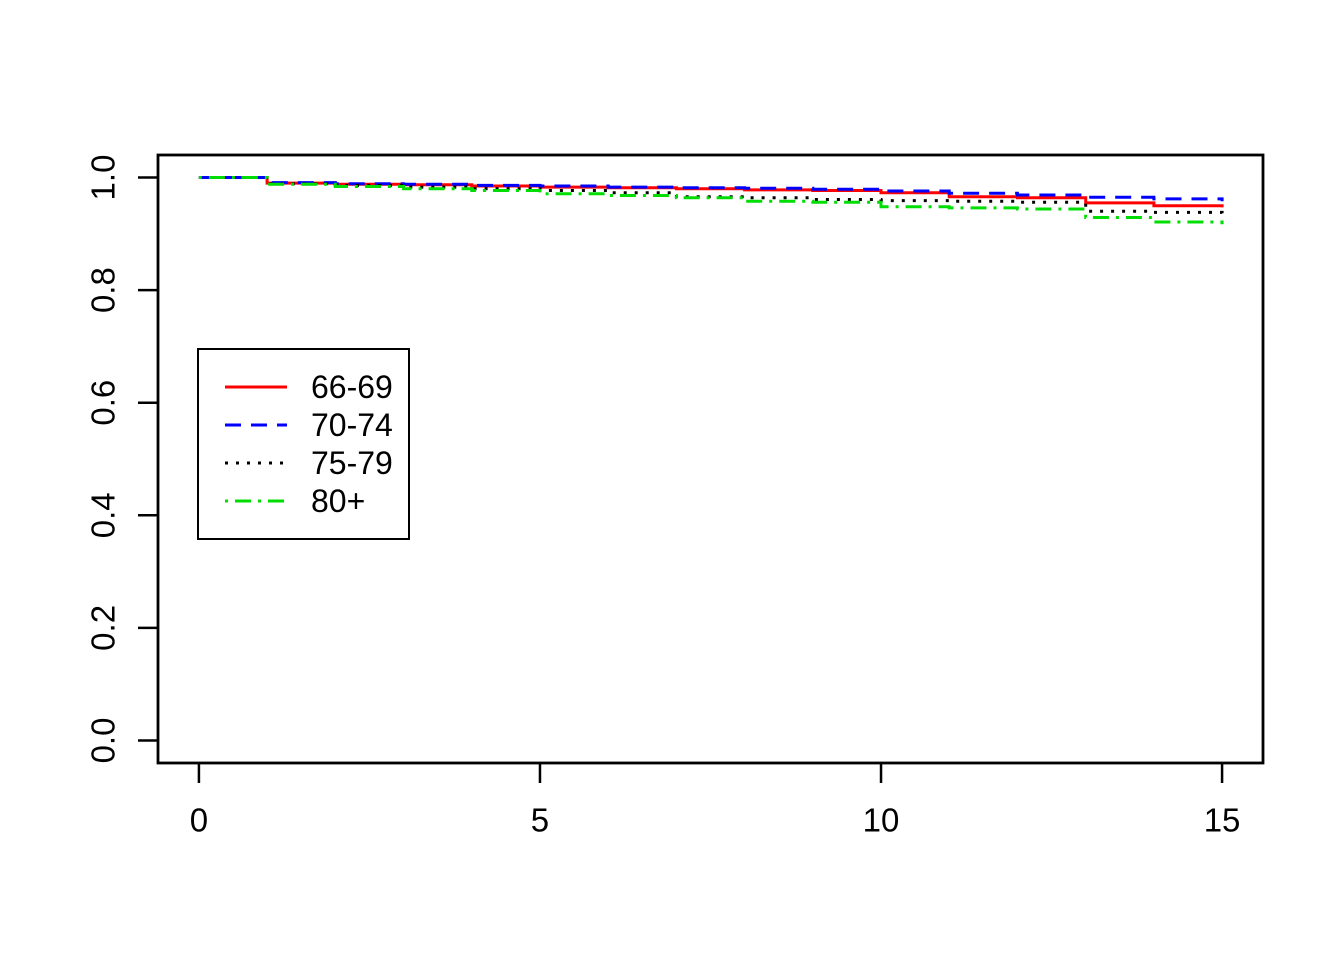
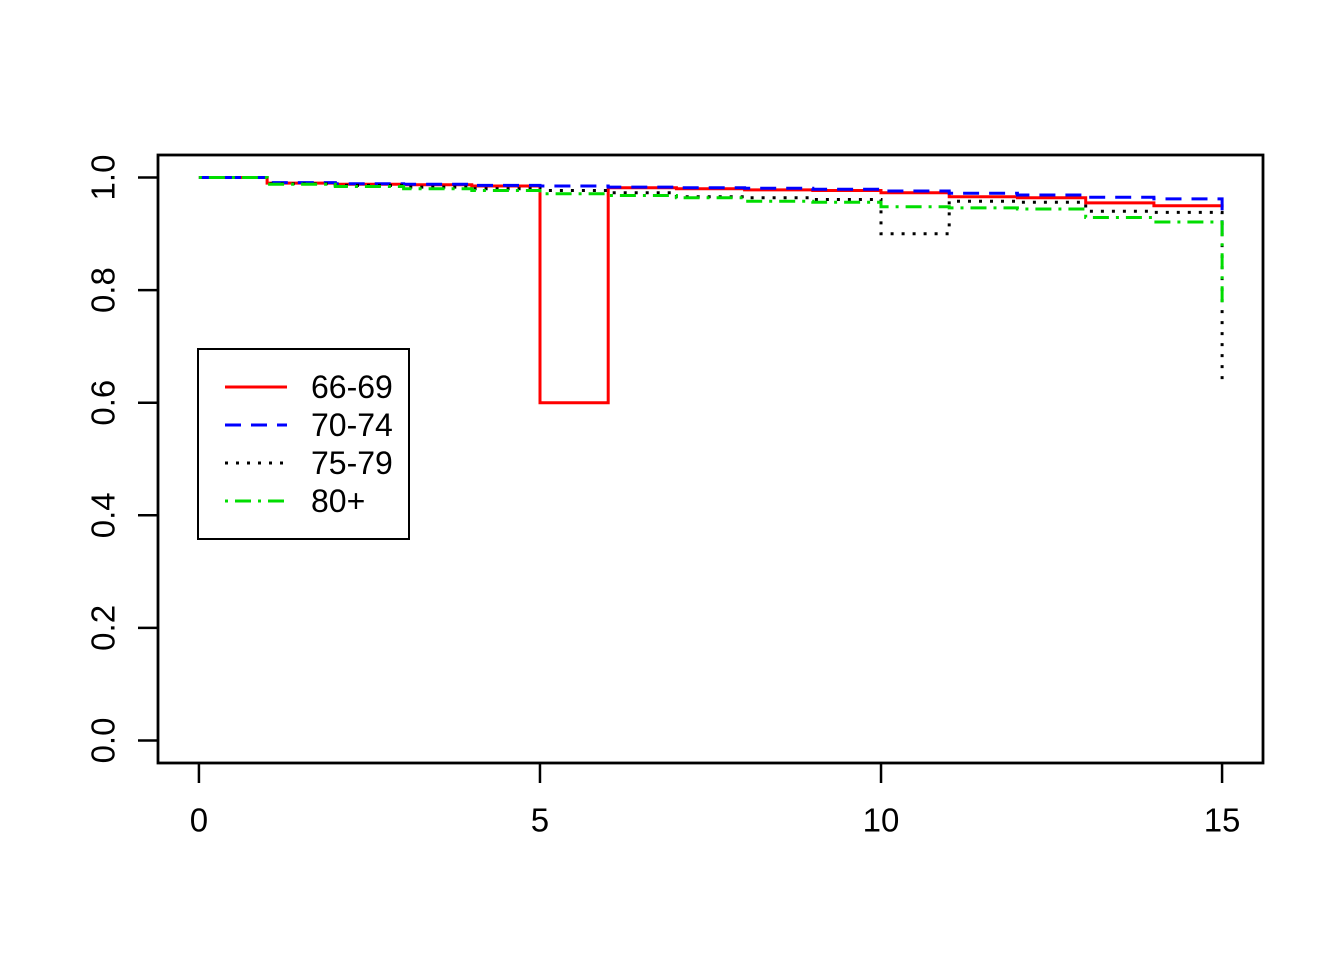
66-69/5: 0.98 -> 0.60
75-79/10: 0.96 -> 0.90
70-74/15: 0.96 -> 0.90
75-79/15: 0.94 -> 0.64
80+/15: 0.92 -> 0.77
